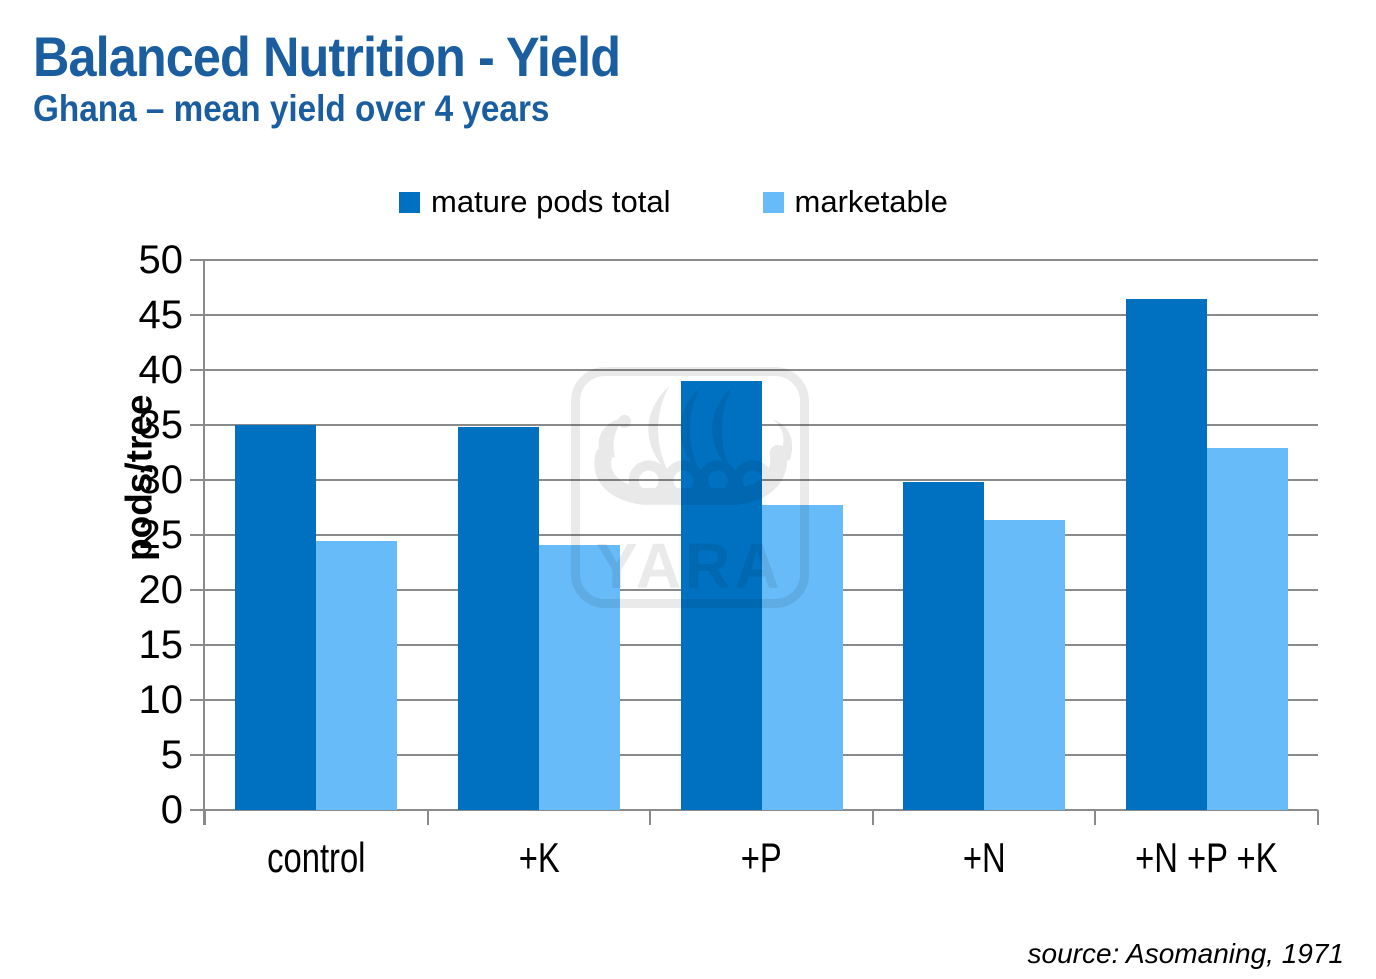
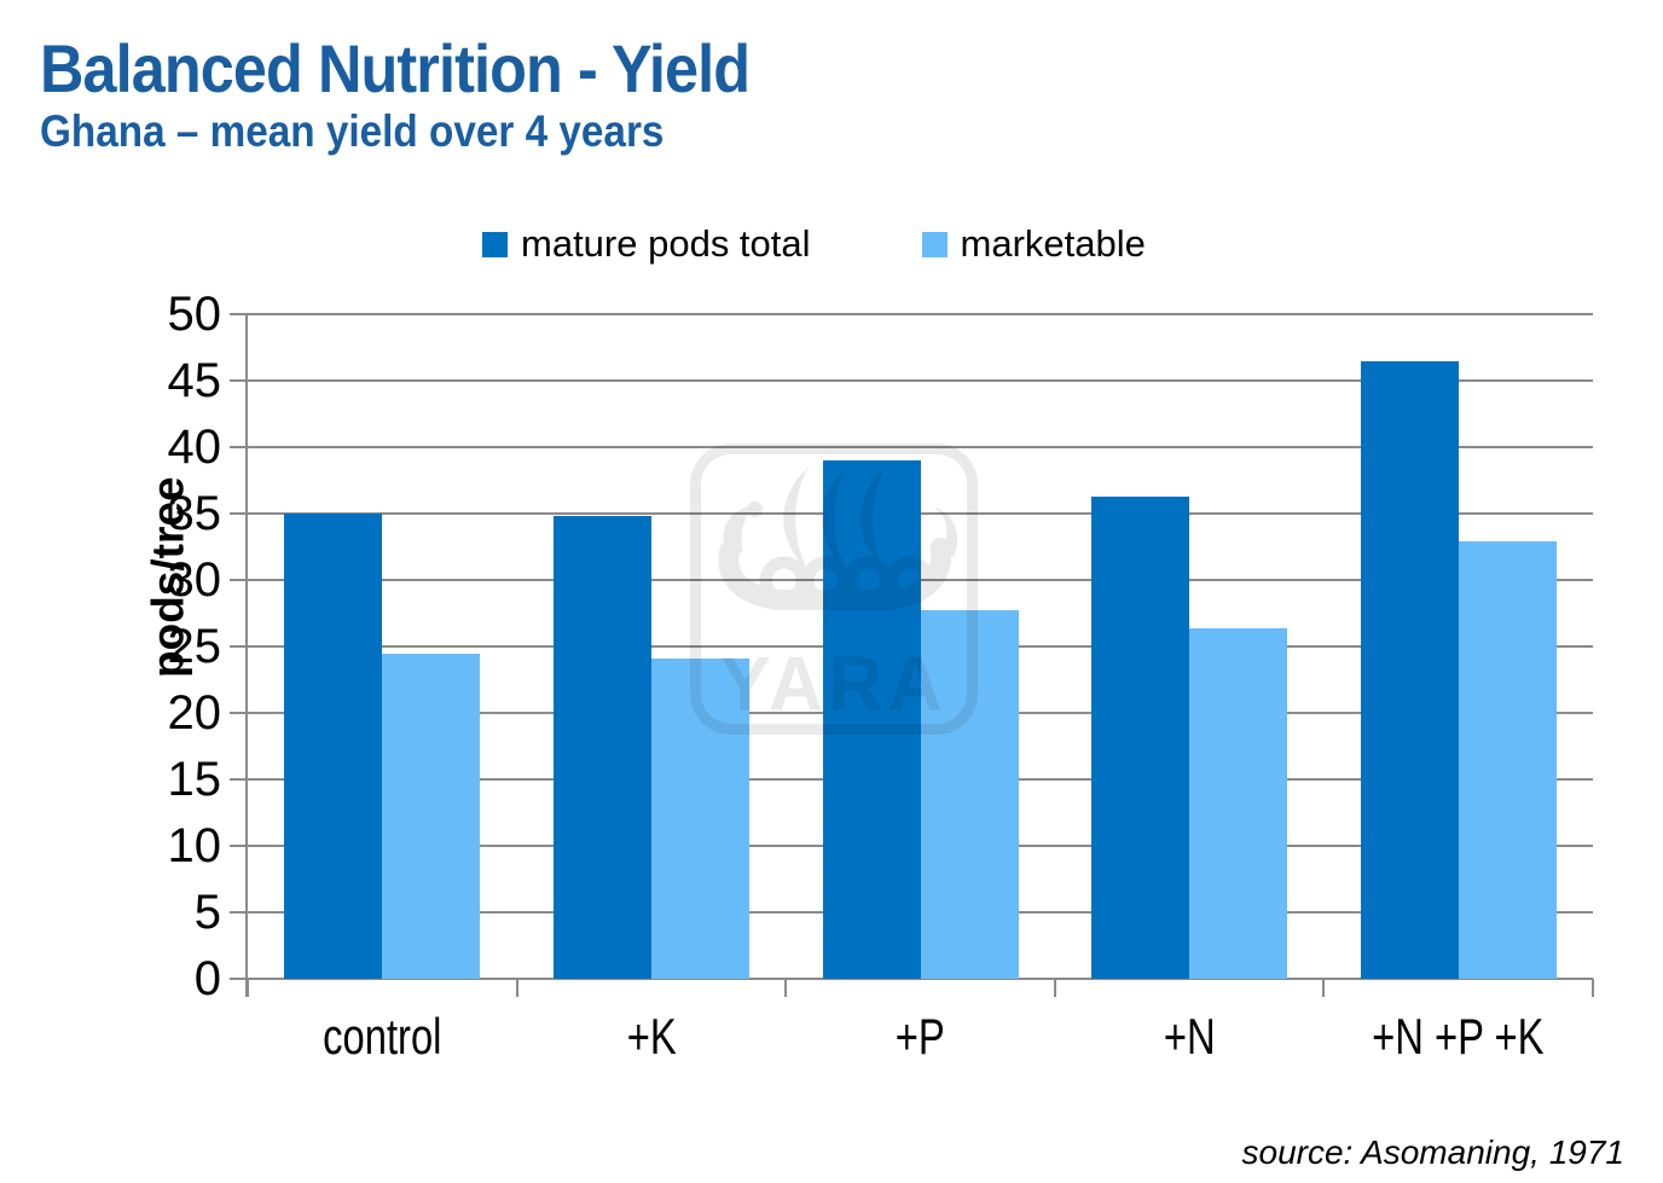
mature pods total/+N: 29.8 -> 36.3
